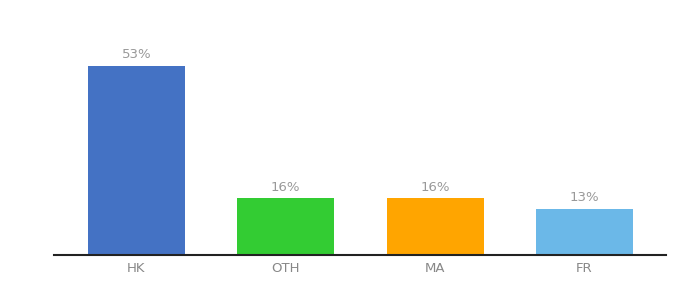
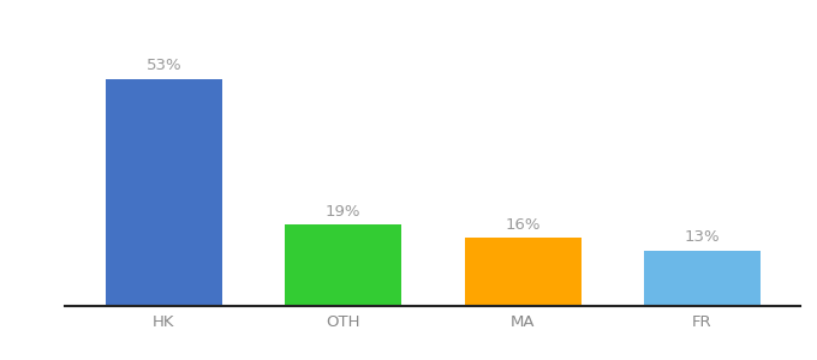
OTH: 16% -> 19%
